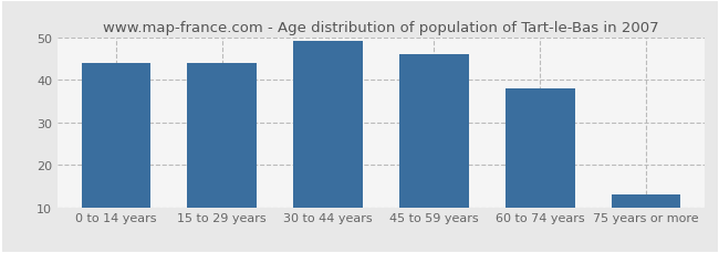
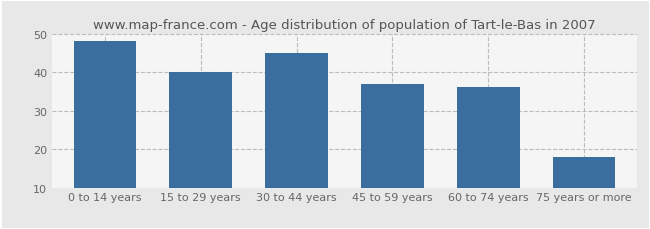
0 to 14 years: 44 -> 48
15 to 29 years: 44 -> 40
30 to 44 years: 49 -> 45
45 to 59 years: 46 -> 37
60 to 74 years: 38 -> 36
75 years or more: 13 -> 18
